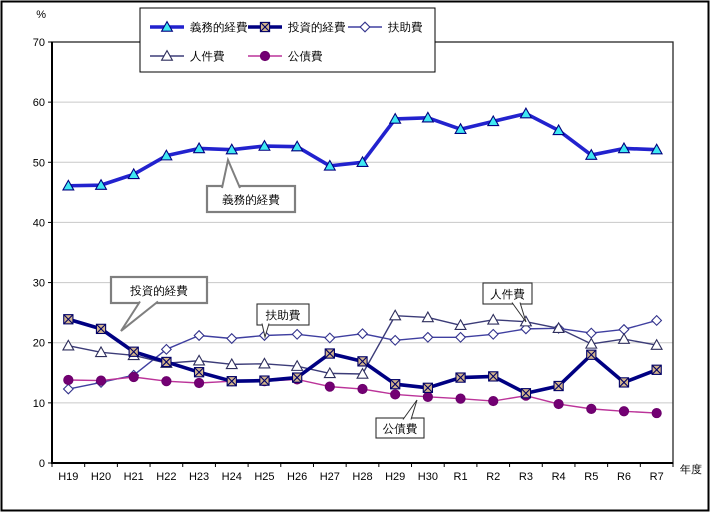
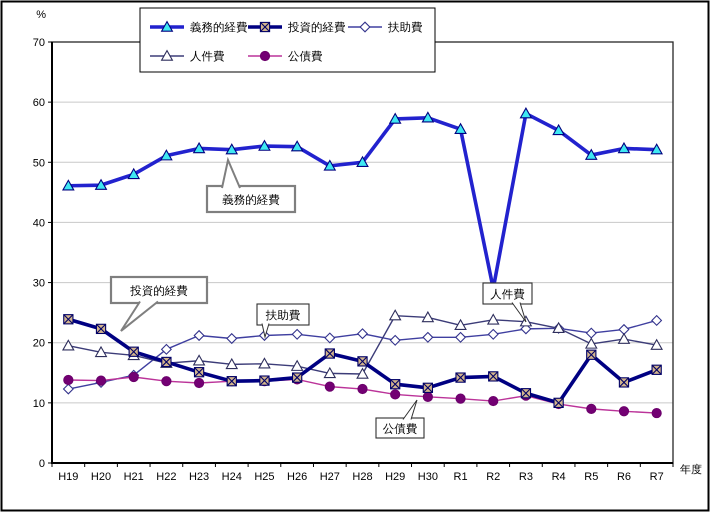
義務的経費/R2: 57 -> 29
投資的経費/R4: 13 -> 10
